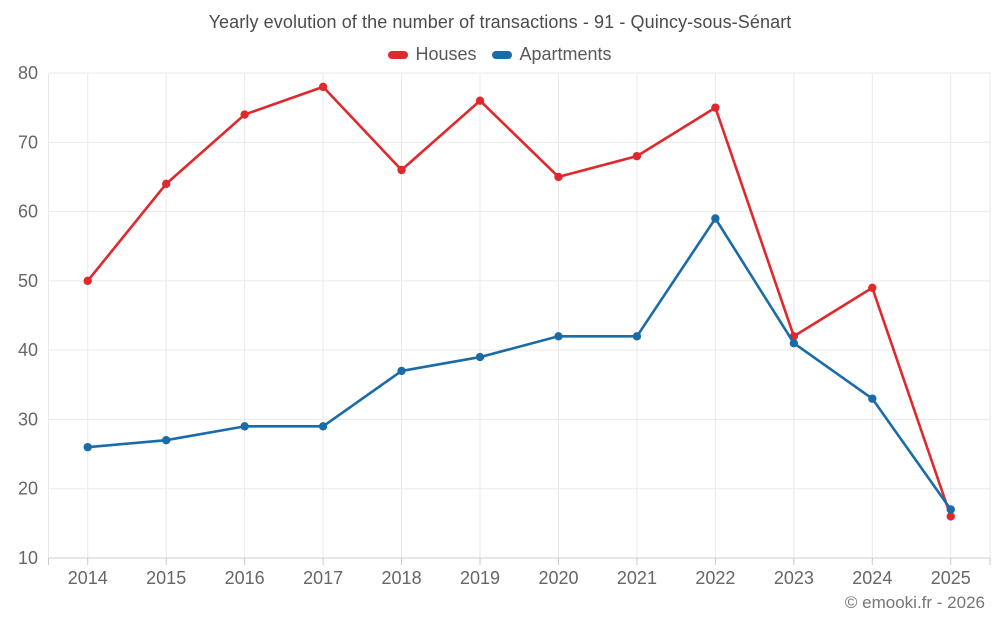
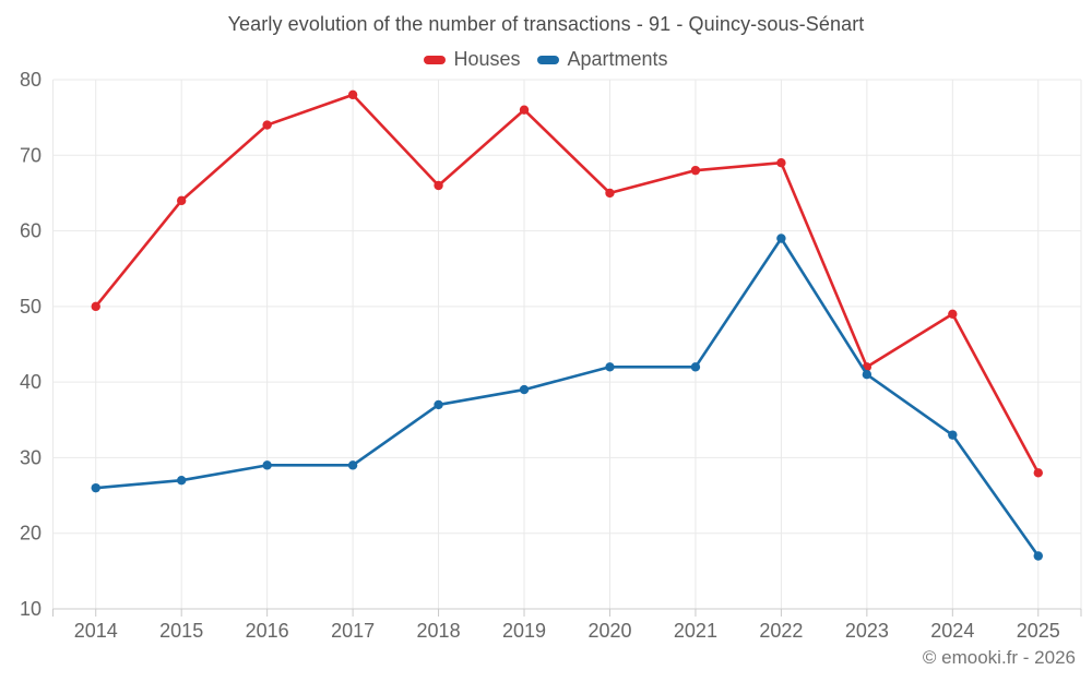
Houses/2022: 75 -> 69
Houses/2025: 16 -> 28
